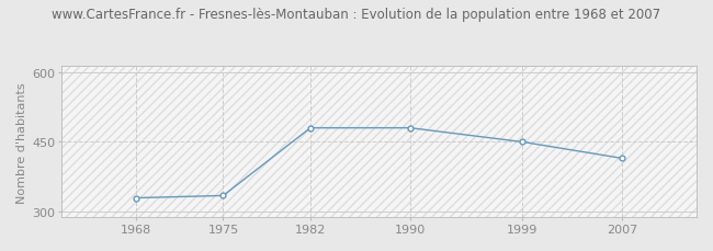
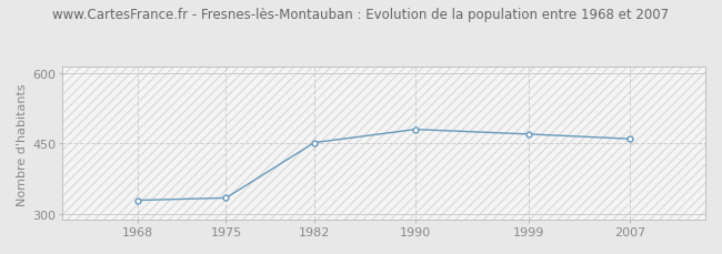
1982: 480 -> 452
1999: 450 -> 470
2007: 415 -> 460
